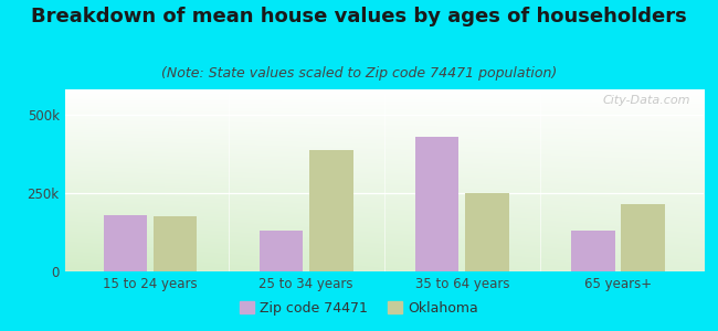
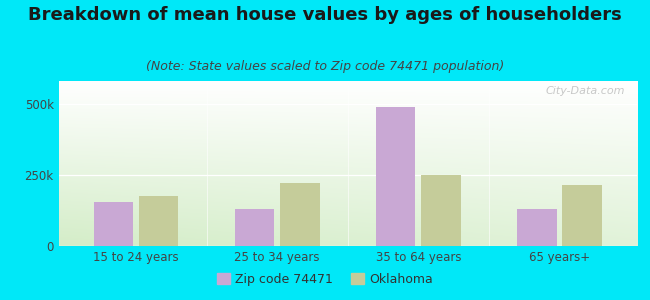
Zip code 74471/15 to 24 years: 180k -> 155k
Oklahoma/25 to 34 years: 385k -> 220k
Zip code 74471/35 to 64 years: 430k -> 490k
